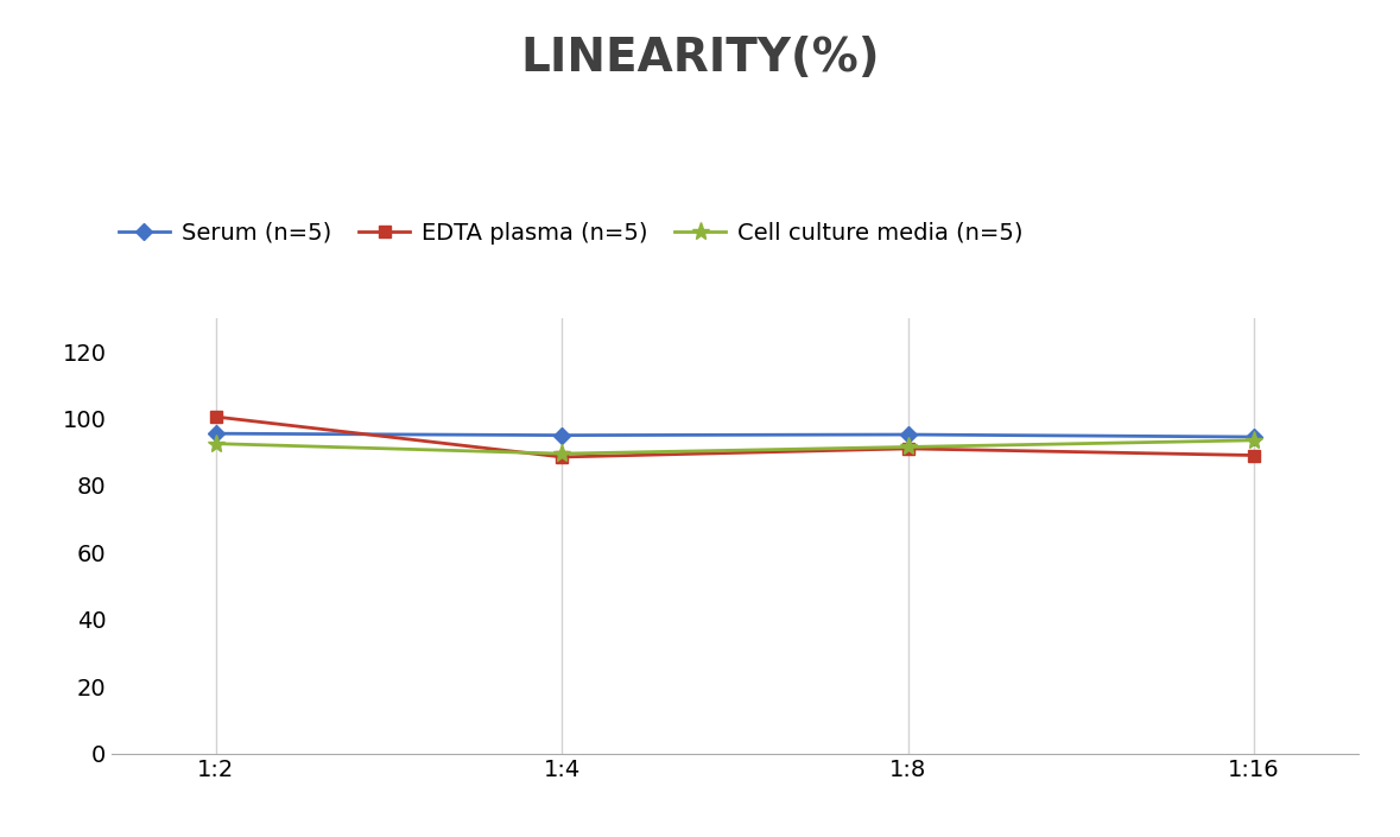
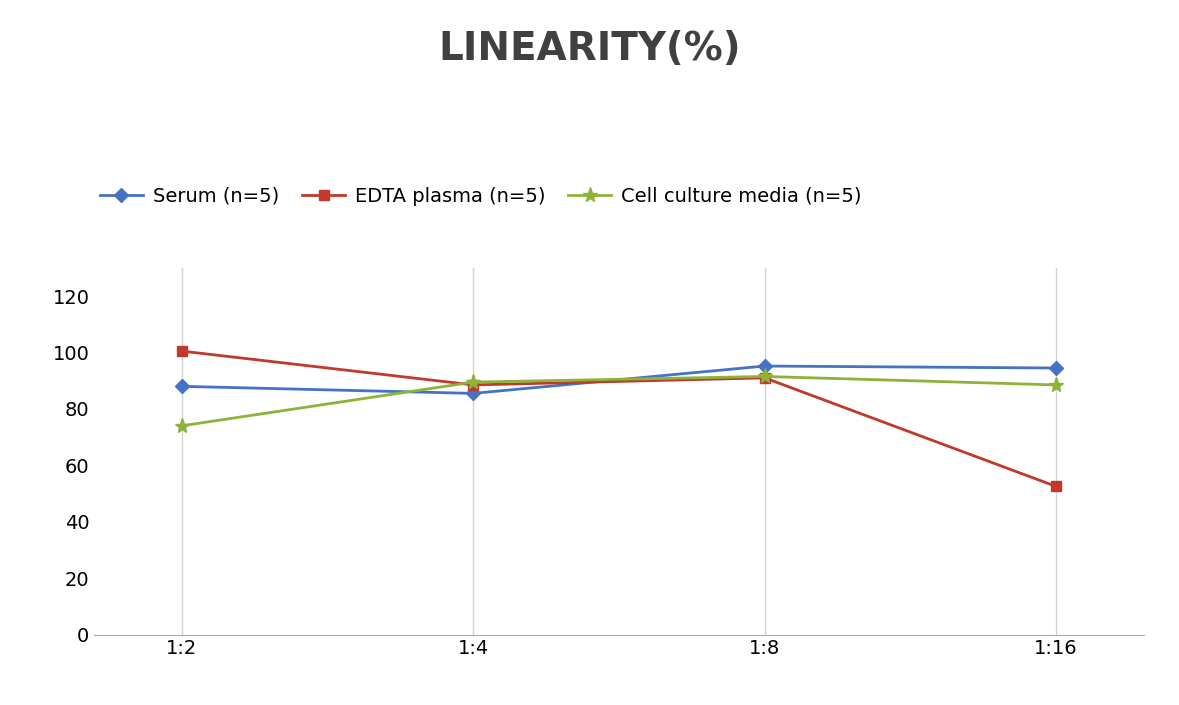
Serum (n=5)/1:2: 95.5 -> 88.0
Cell culture media (n=5)/1:2: 92.5 -> 74.0
Serum (n=5)/1:4: 95.0 -> 85.5
EDTA plasma (n=5)/1:16: 89.0 -> 52.5
Cell culture media (n=5)/1:16: 93.5 -> 88.5
